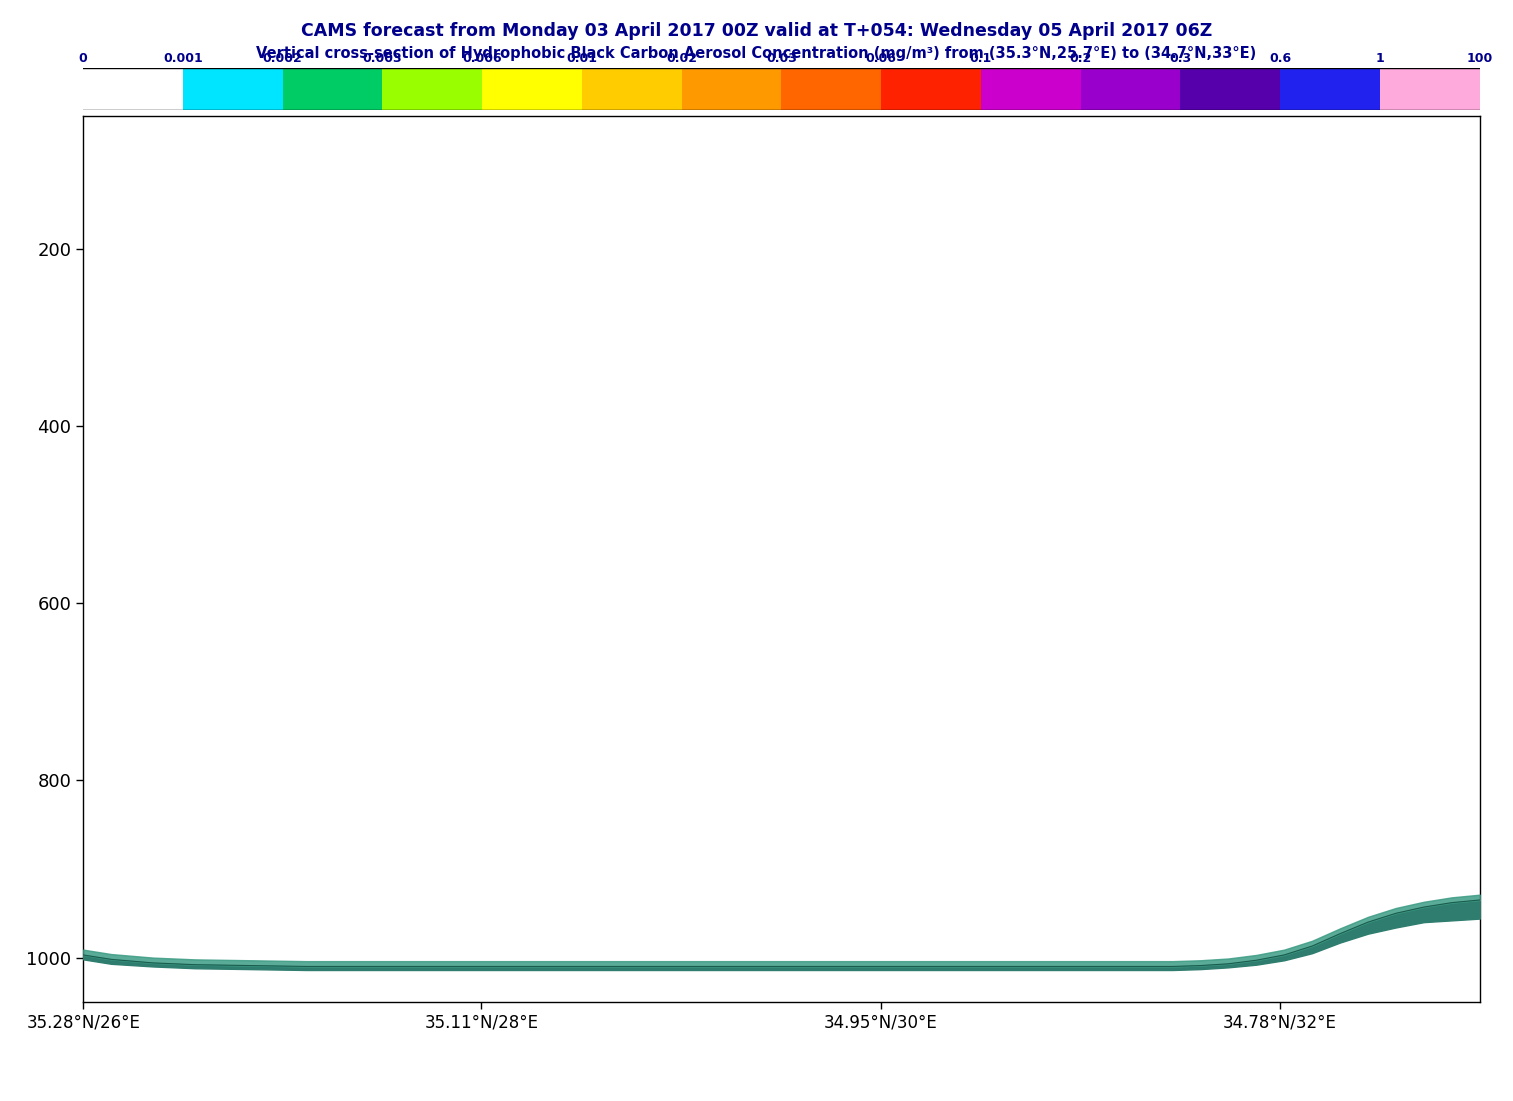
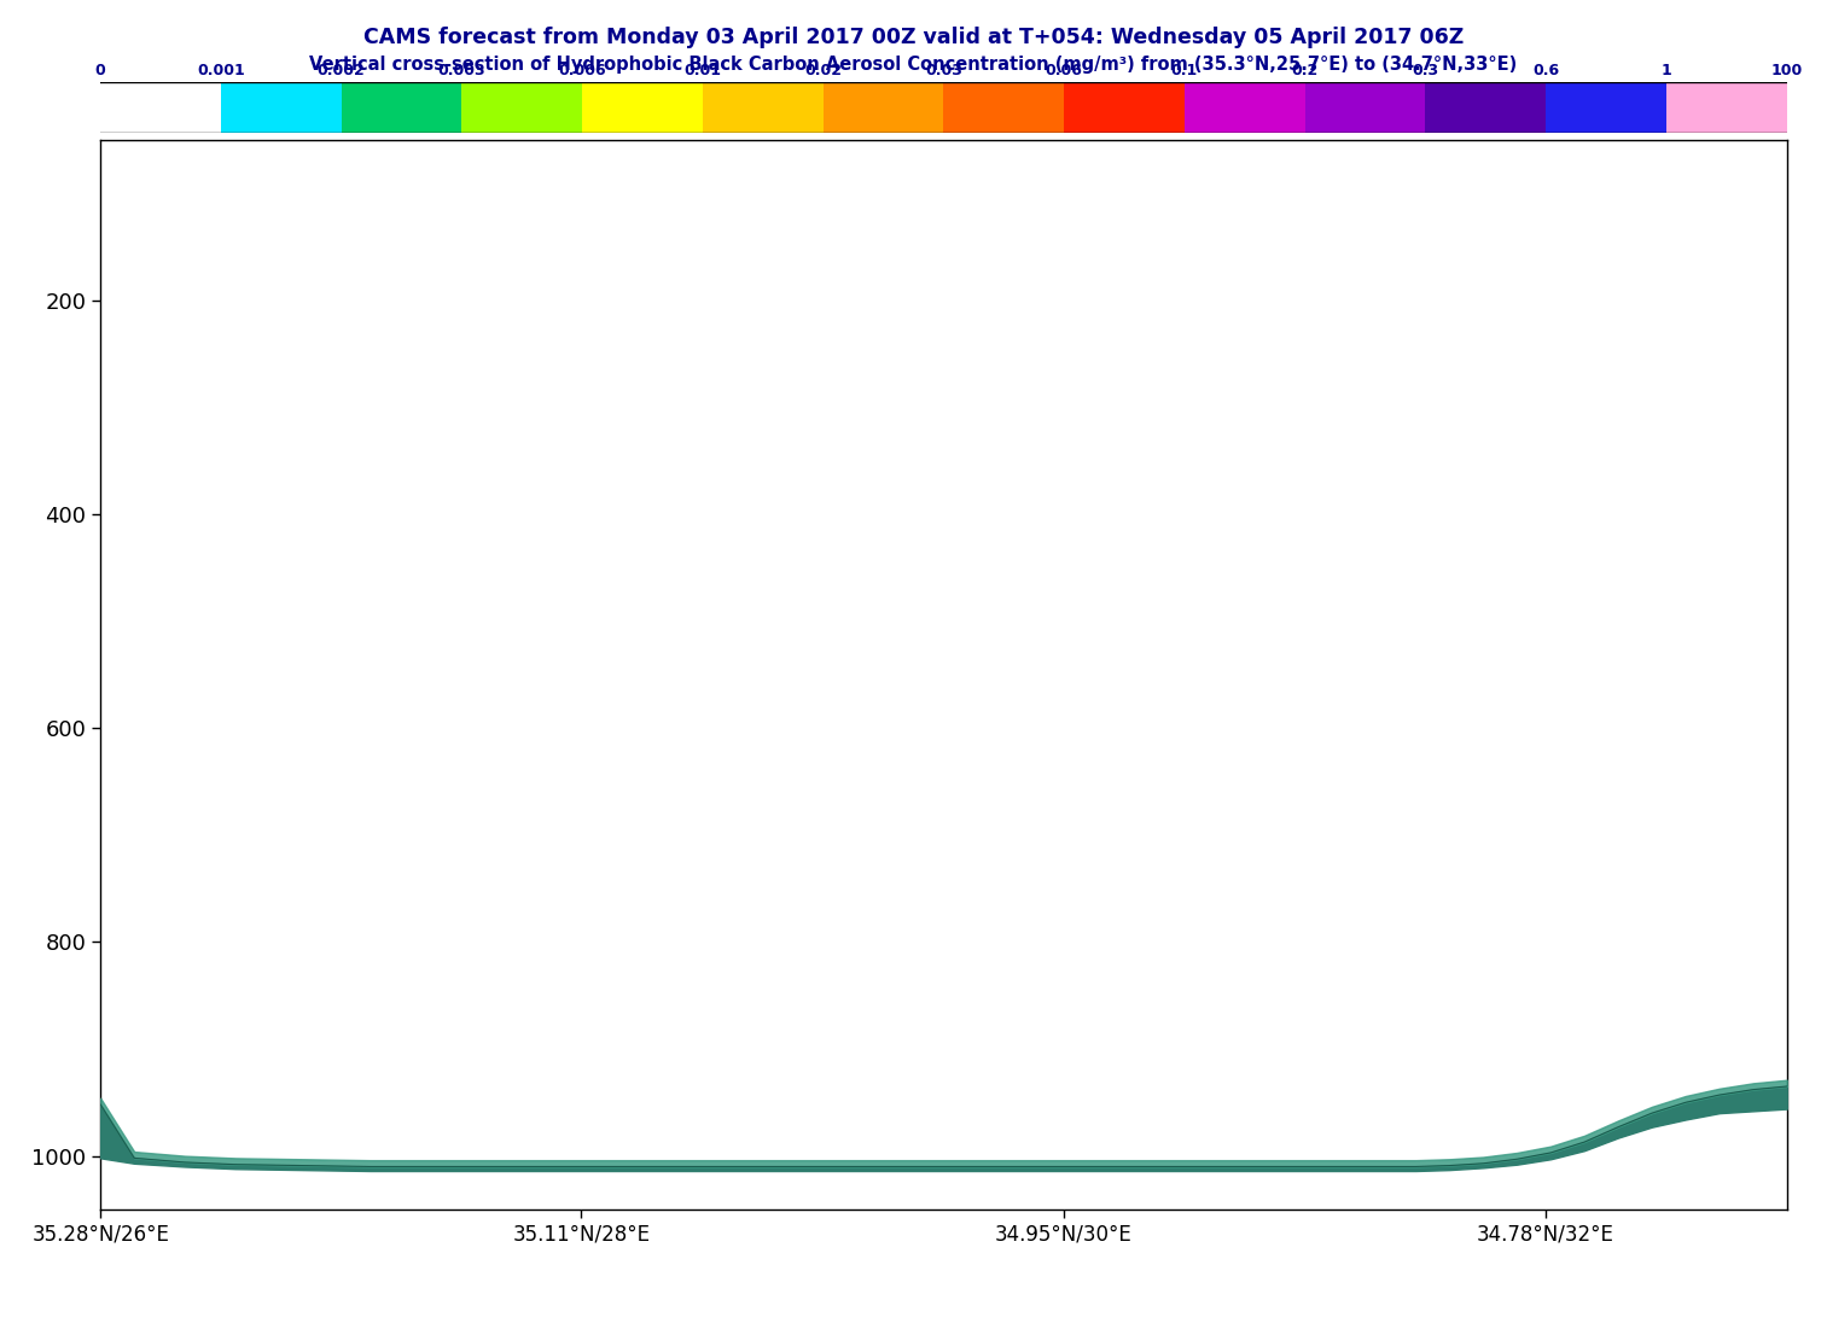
35.28°N/26°E: 997 -> 952
